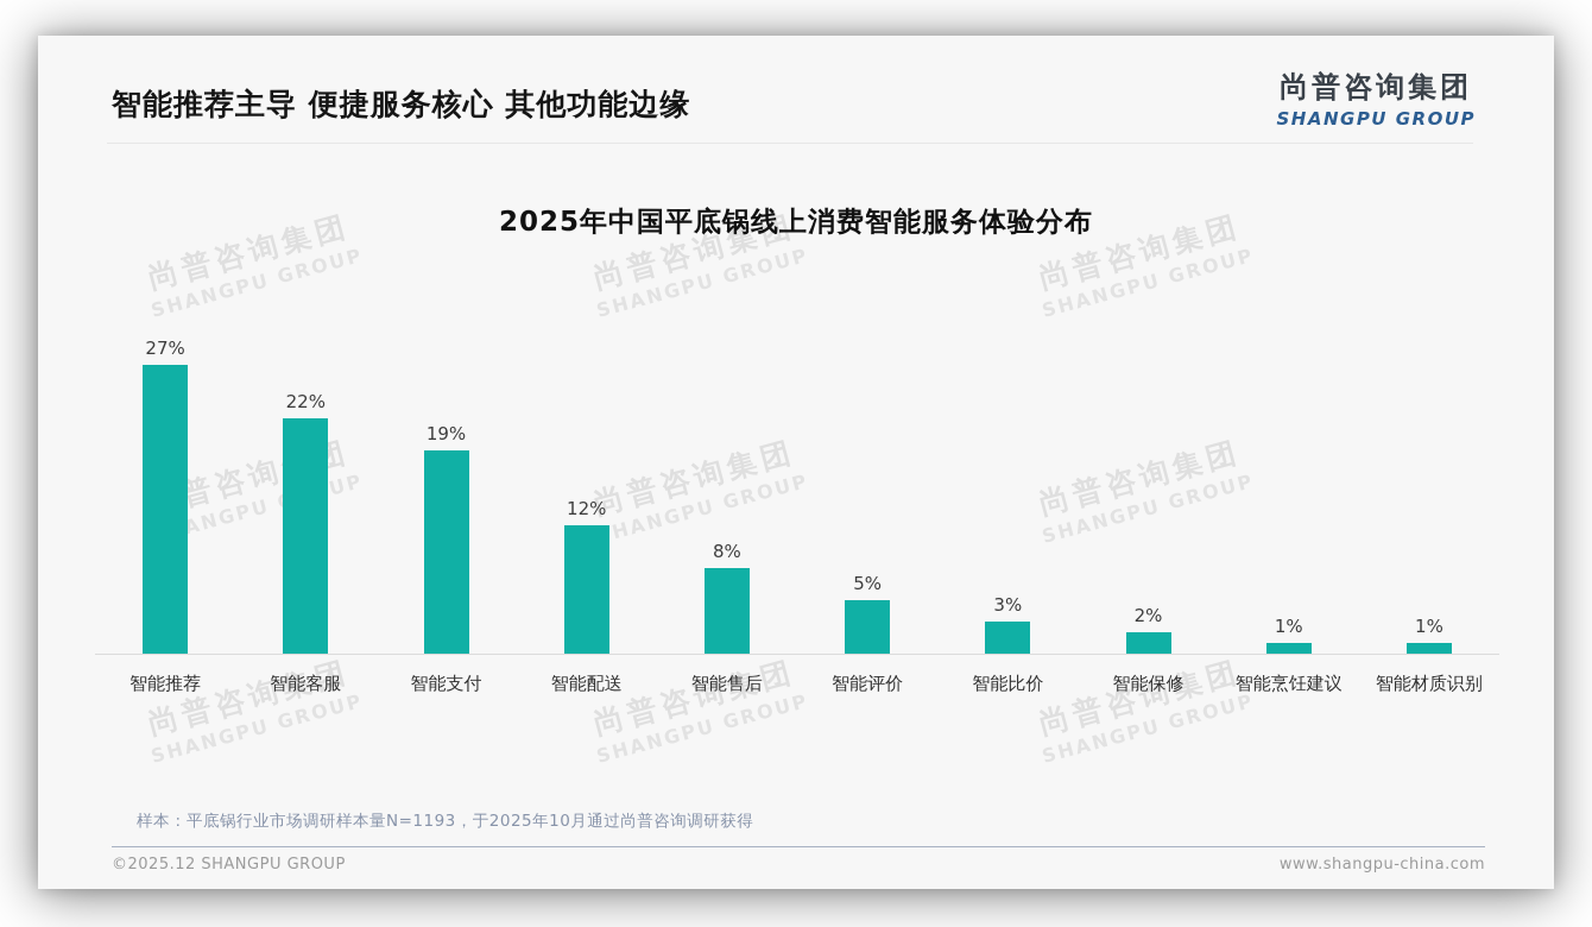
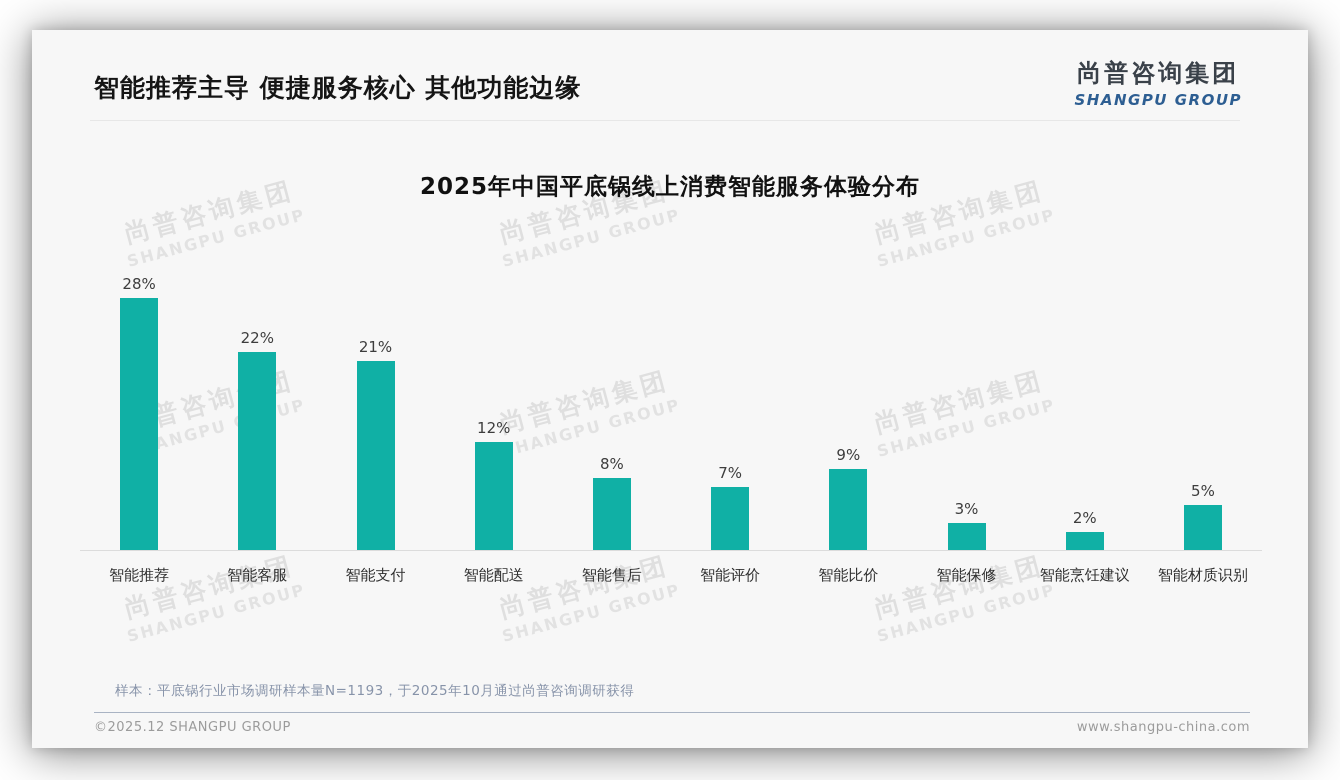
智能推荐: 27% -> 28%
智能支付: 19% -> 21%
智能评价: 5% -> 7%
智能比价: 3% -> 9%
智能保修: 2% -> 3%
智能烹饪建议: 1% -> 2%
智能材质识别: 1% -> 5%
